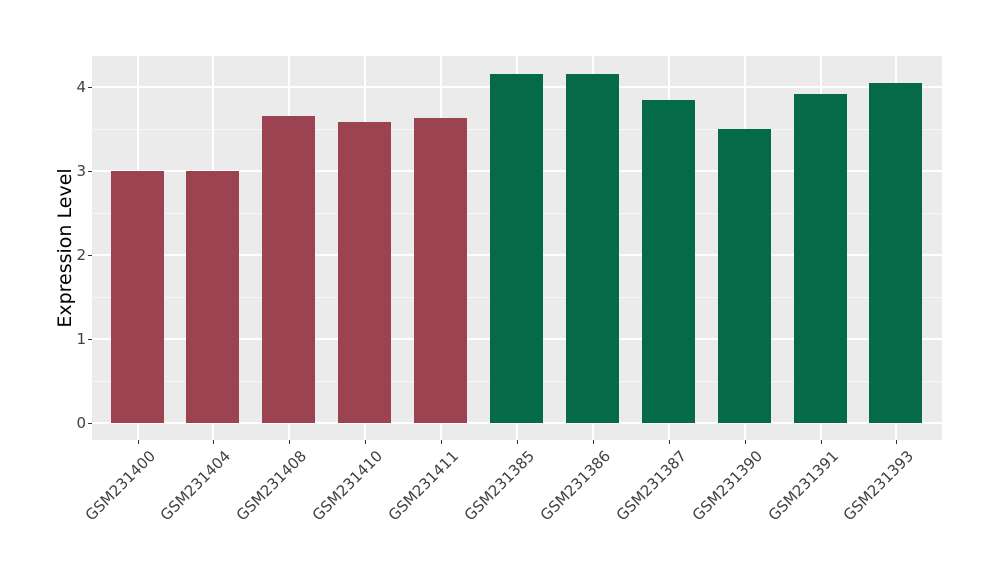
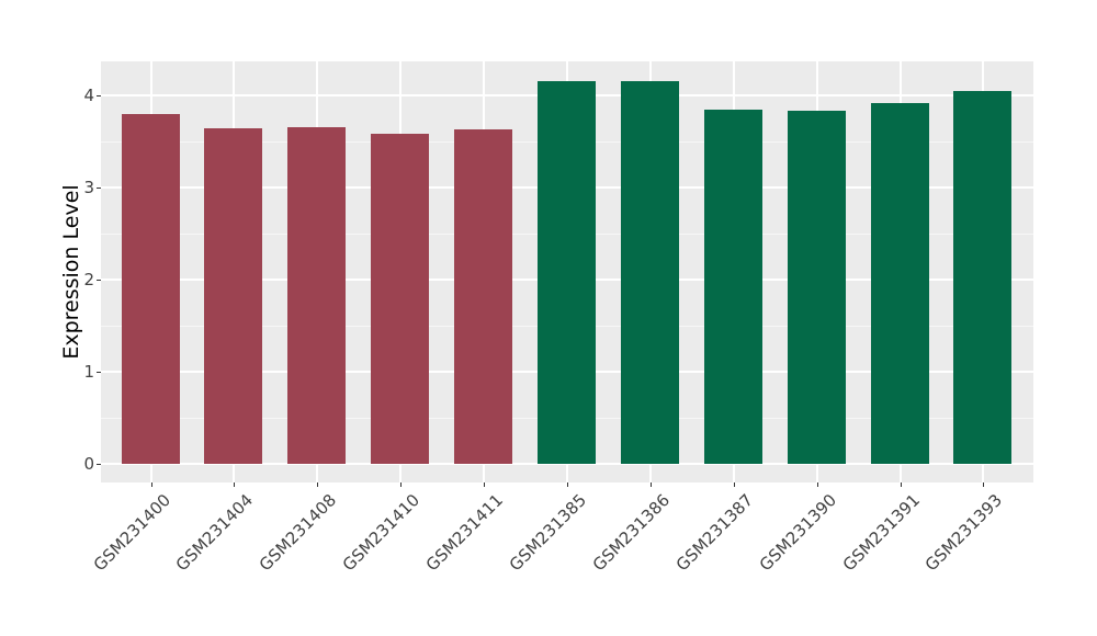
GSM231400: 3.0 -> 3.8
GSM231404: 3.0 -> 3.6
GSM231390: 3.5 -> 3.8
